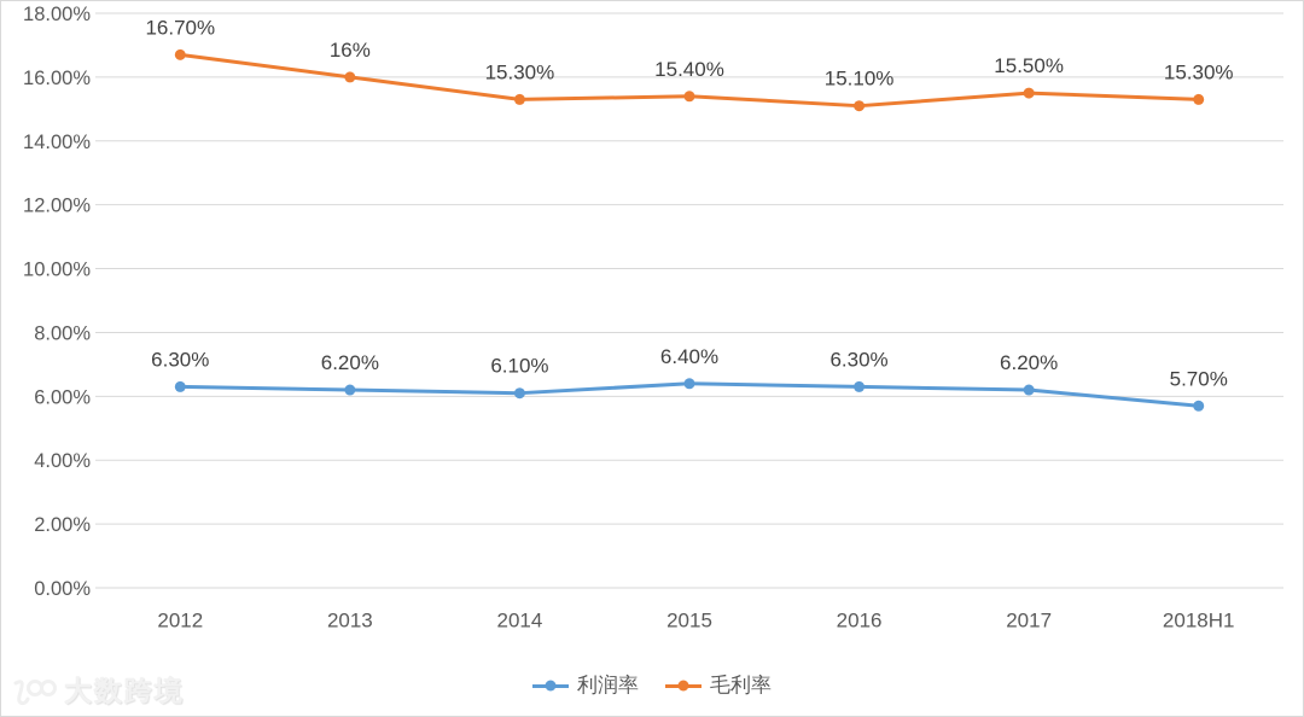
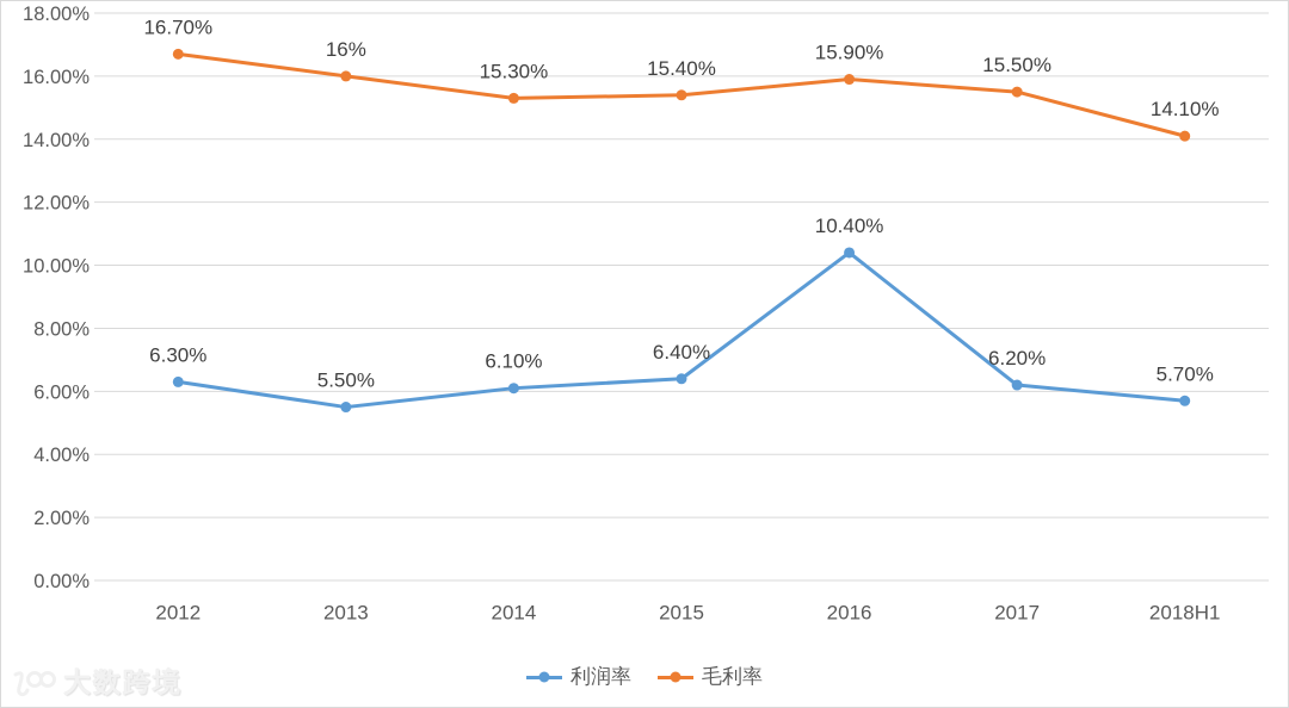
利润率/2013: 6.20% -> 5.50%
利润率/2016: 6.30% -> 10.40%
毛利率/2016: 15.10% -> 15.90%
毛利率/2018H1: 15.30% -> 14.10%
